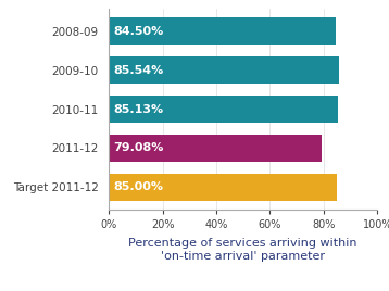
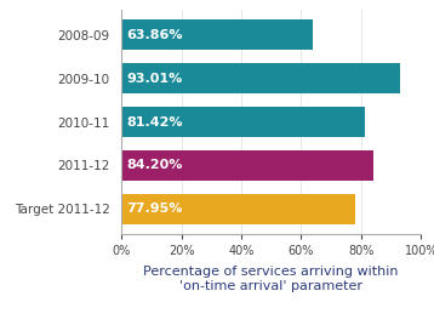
2008-09: 84.50% -> 63.86%
2009-10: 85.54% -> 93.01%
2010-11: 85.13% -> 81.42%
2011-12: 79.08% -> 84.20%
Target 2011-12: 85.00% -> 77.95%
